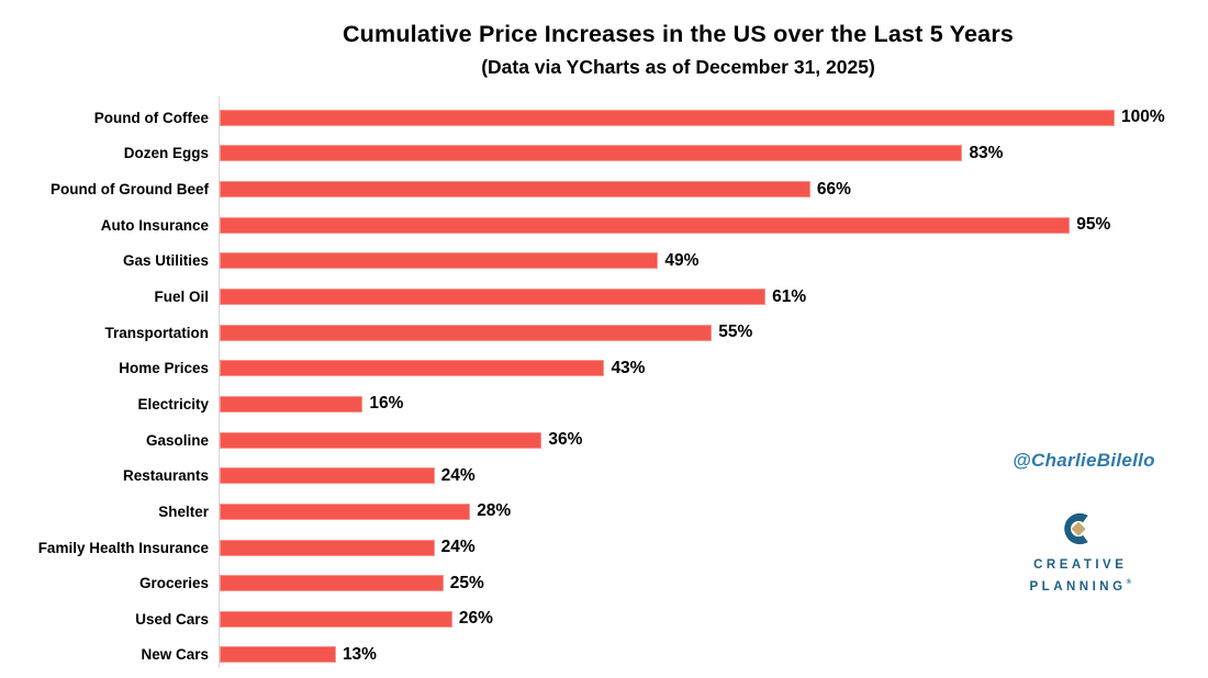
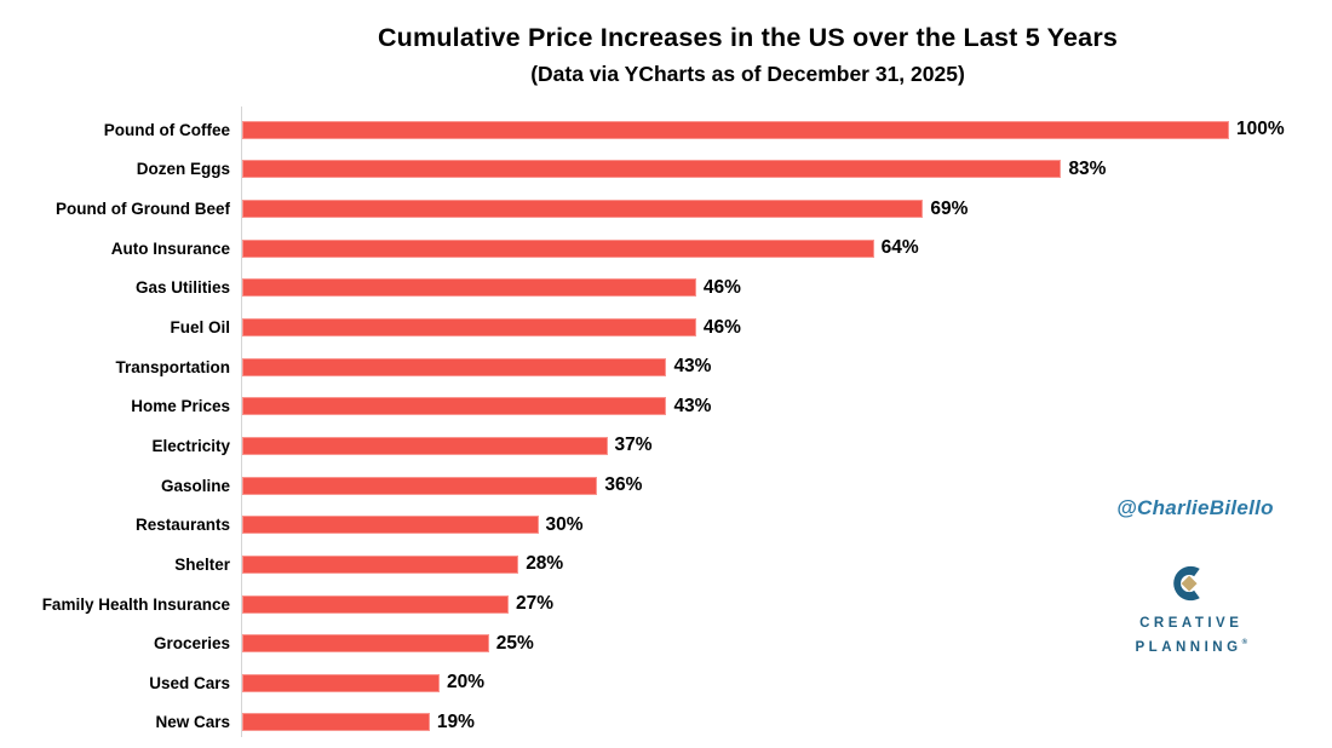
Pound of Ground Beef: 66% -> 69%
Auto Insurance: 95% -> 64%
Gas Utilities: 49% -> 46%
Fuel Oil: 61% -> 46%
Transportation: 55% -> 43%
Electricity: 16% -> 37%
Restaurants: 24% -> 30%
Family Health Insurance: 24% -> 27%
Used Cars: 26% -> 20%
New Cars: 13% -> 19%
